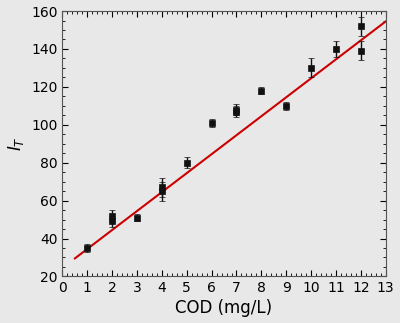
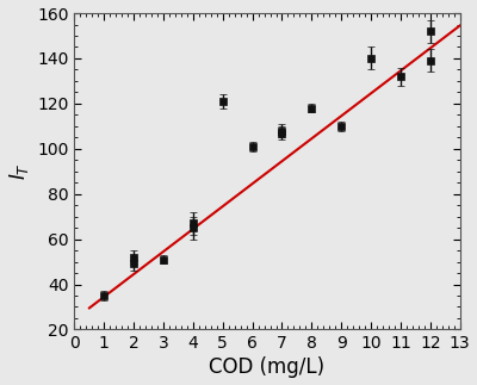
5: 80 -> 121
10: 130 -> 140
11: 140 -> 132
